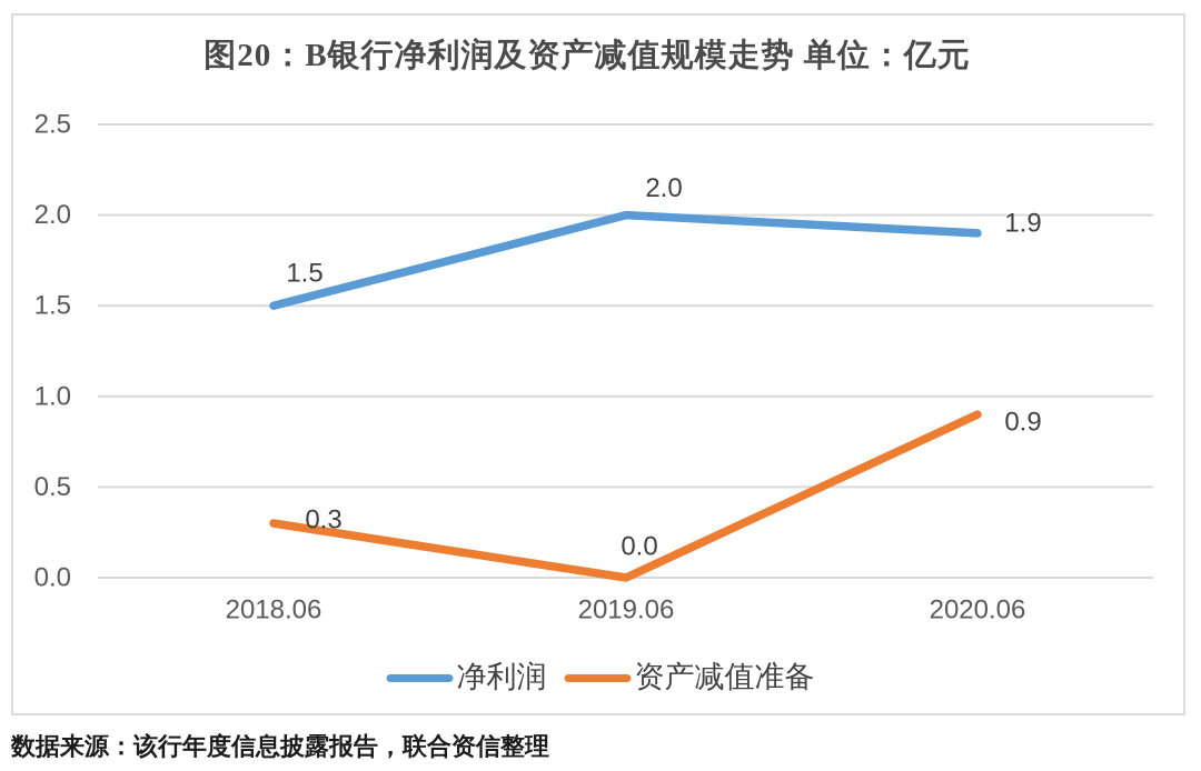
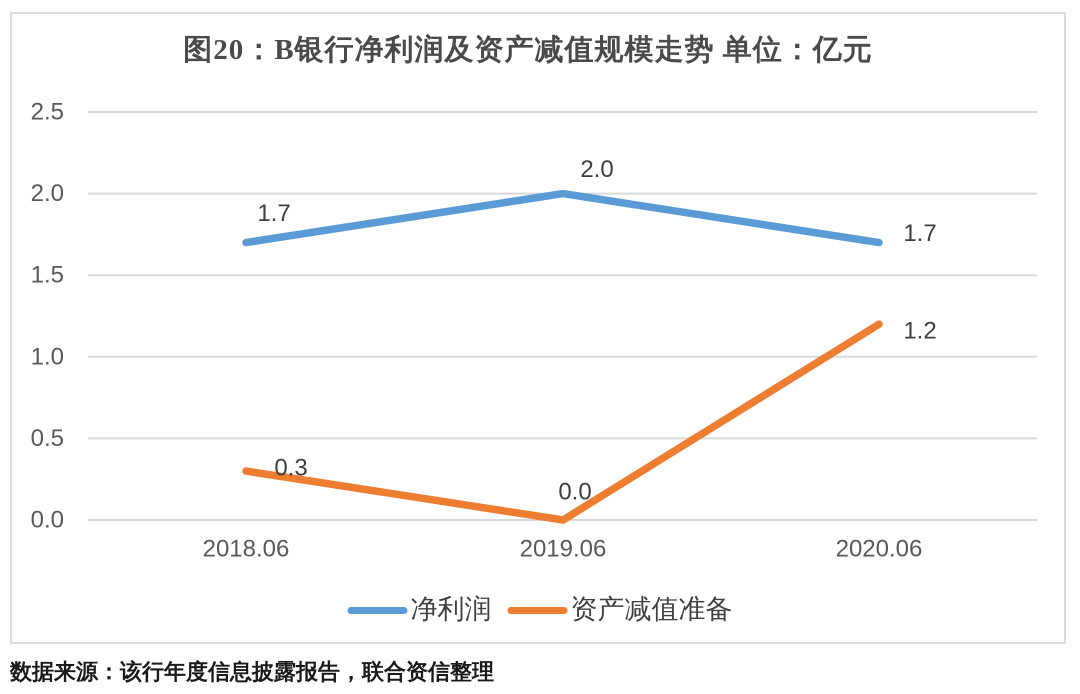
净利润/2018.06: 1.5 -> 1.7
净利润/2020.06: 1.9 -> 1.7
资产减值准备/2020.06: 0.9 -> 1.2
